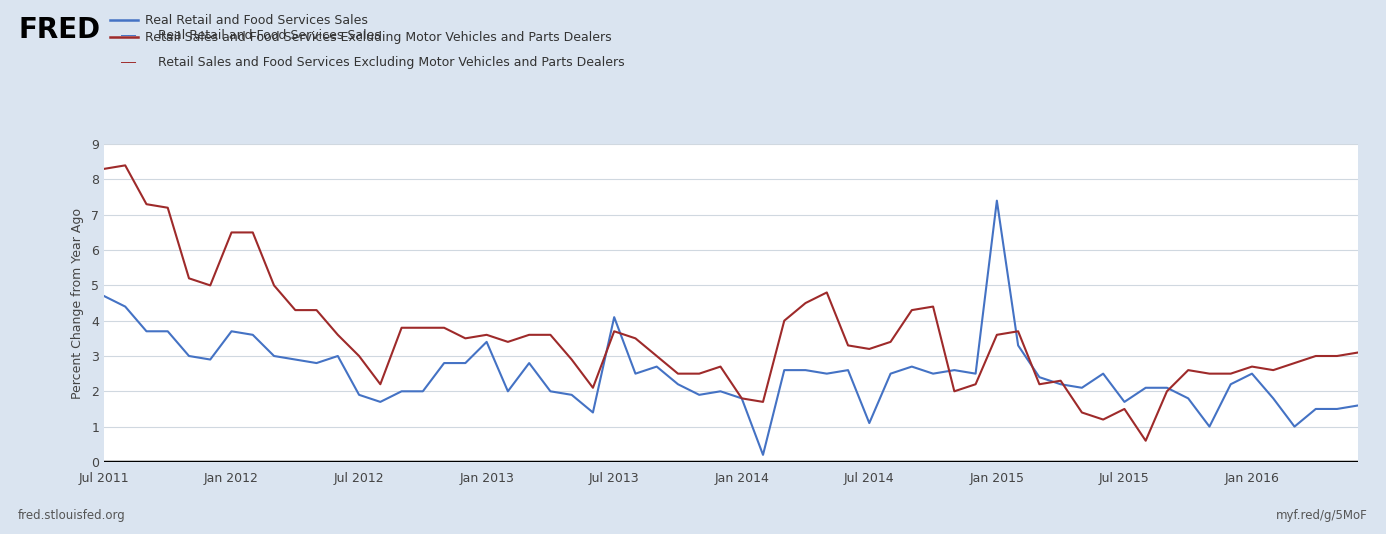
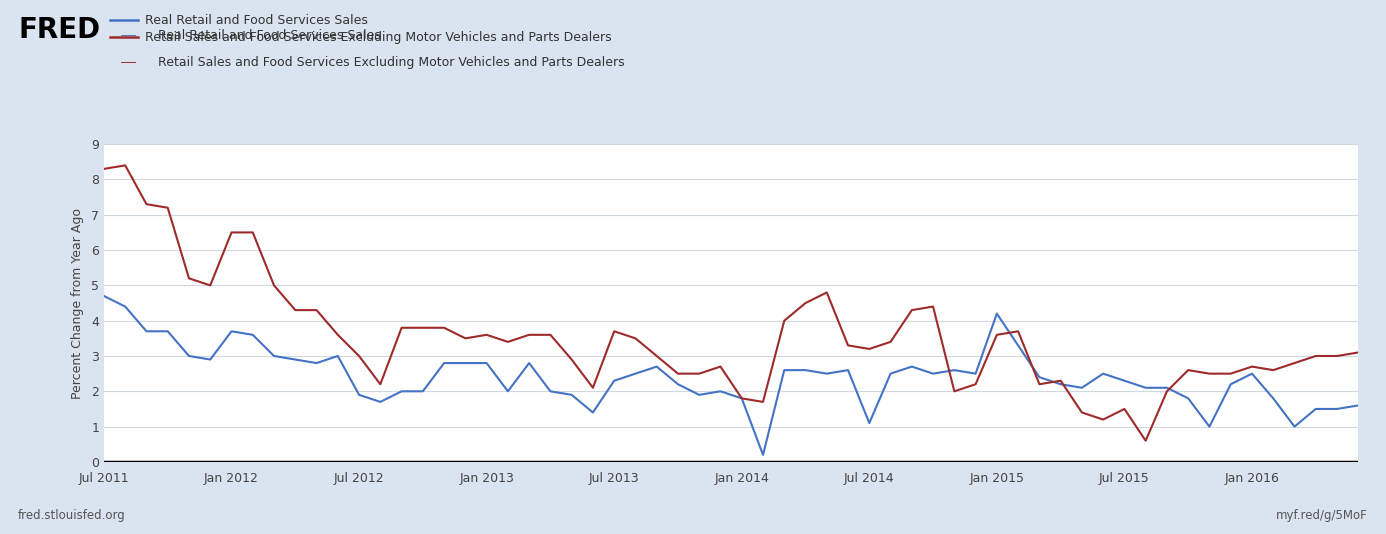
Real Retail and Food Services Sales/Jan 2013: 3.4 -> 2.8
Real Retail and Food Services Sales/Jul 2013: 4.1 -> 2.3
Real Retail and Food Services Sales/Jan 2015: 7.4 -> 4.2
Real Retail and Food Services Sales/Jul 2015: 1.7 -> 2.3
